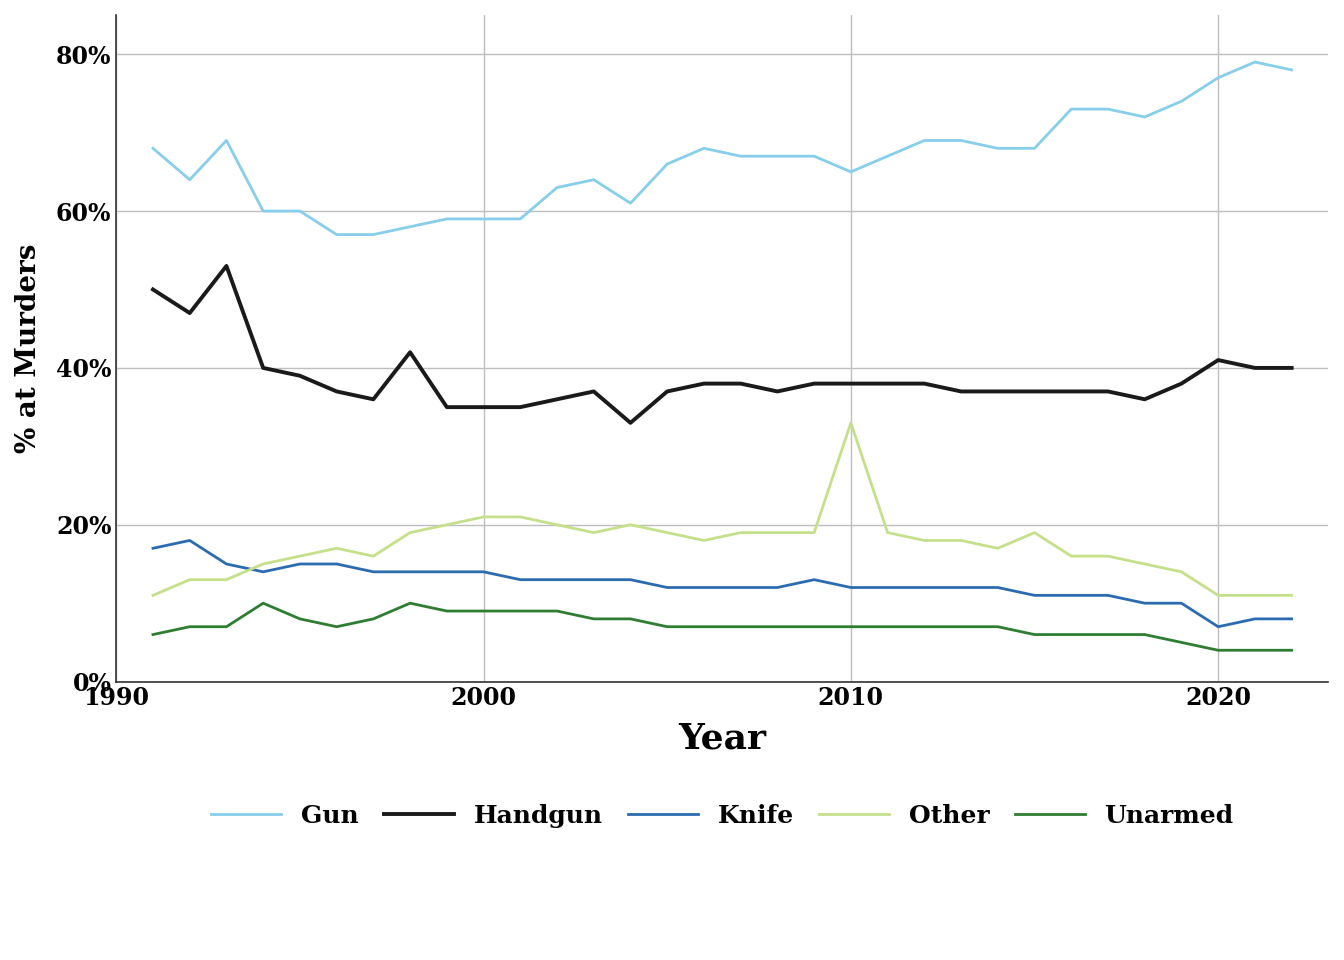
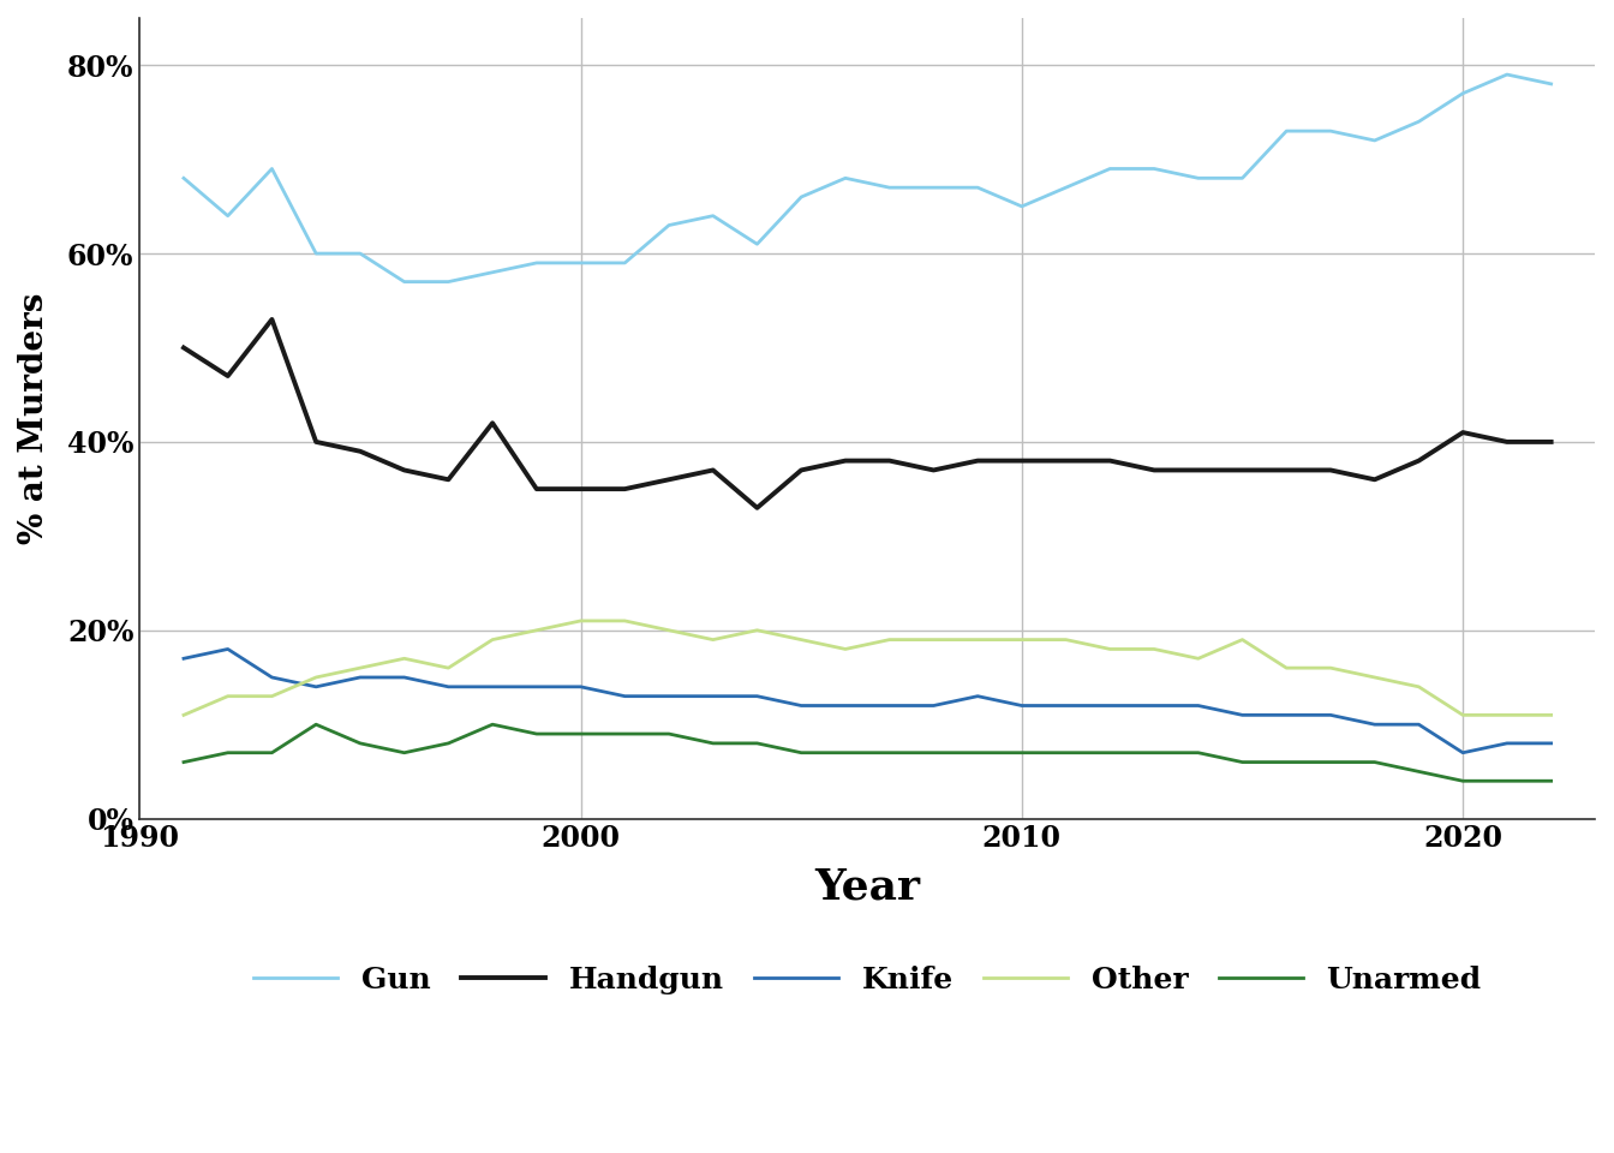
Other/2010: 33% -> 19%
